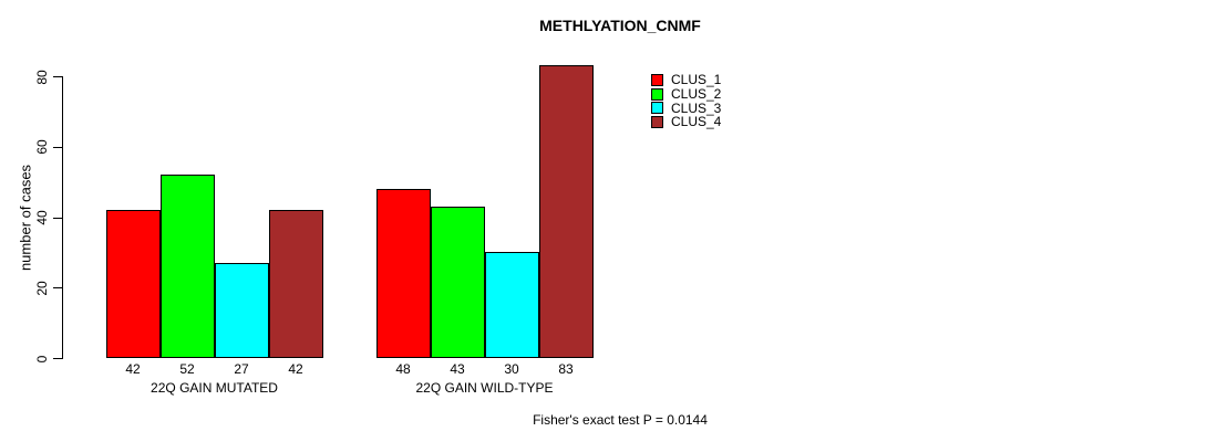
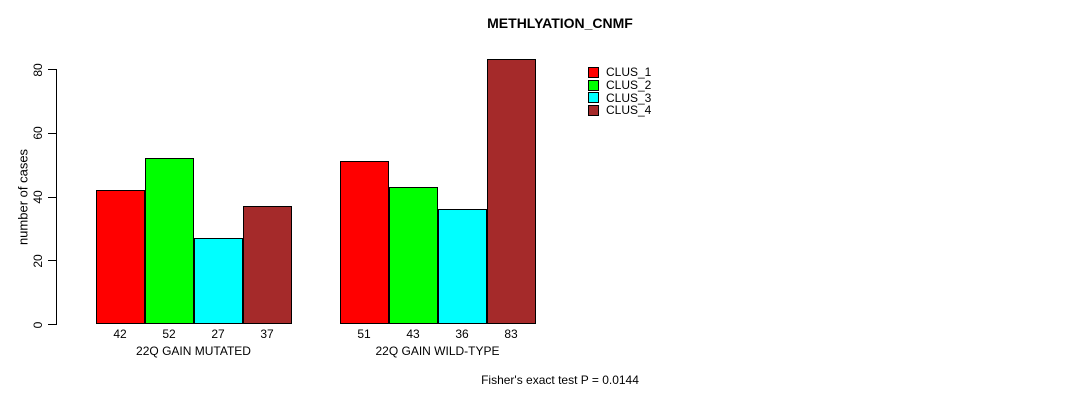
CLUS_4/22Q GAIN MUTATED: 42 -> 37
CLUS_1/22Q GAIN WILD-TYPE: 48 -> 51
CLUS_3/22Q GAIN WILD-TYPE: 30 -> 36
